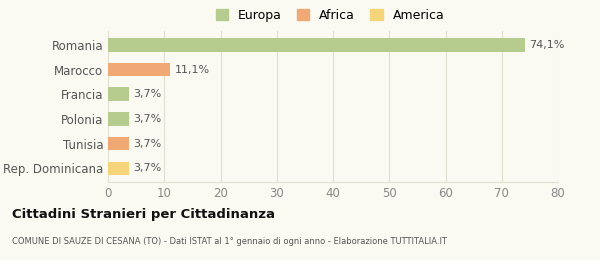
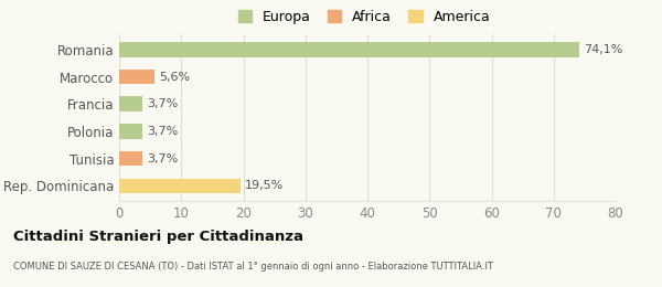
Marocco: 11,1% -> 5,6%
Rep. Dominicana: 3,7% -> 19,5%
